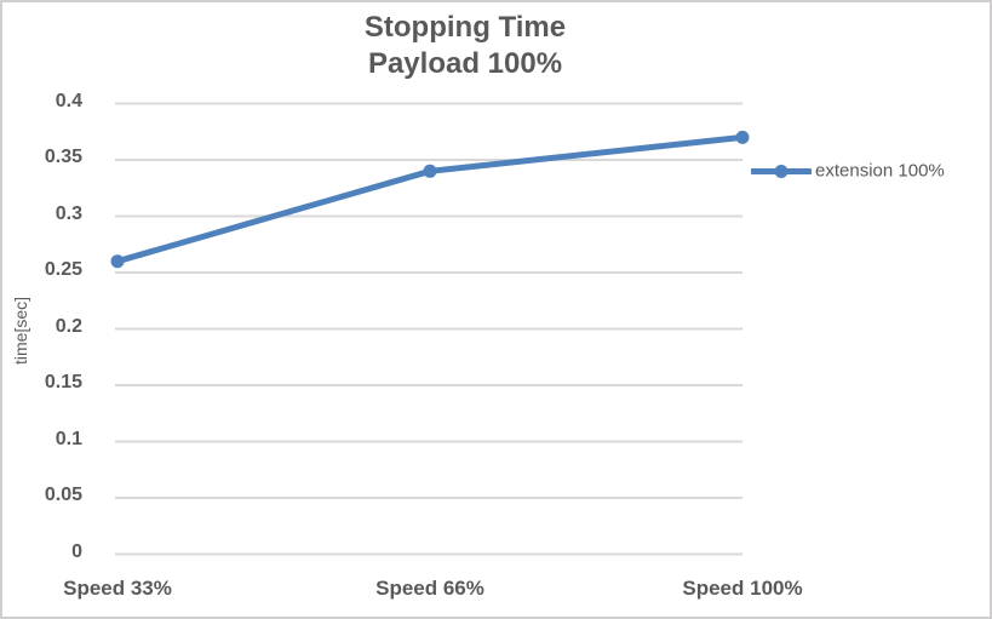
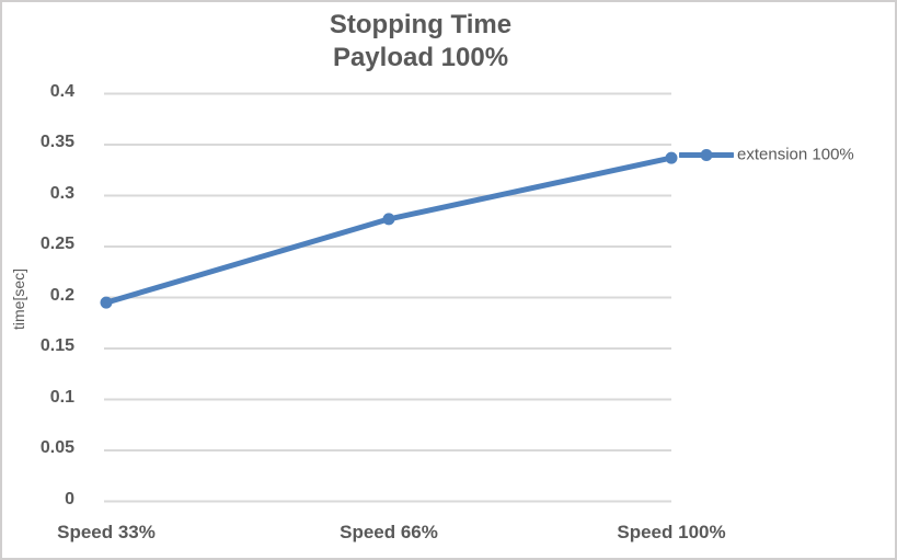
Speed 33%: 0.26 -> 0.20
Speed 66%: 0.34 -> 0.28
Speed 100%: 0.37 -> 0.34
